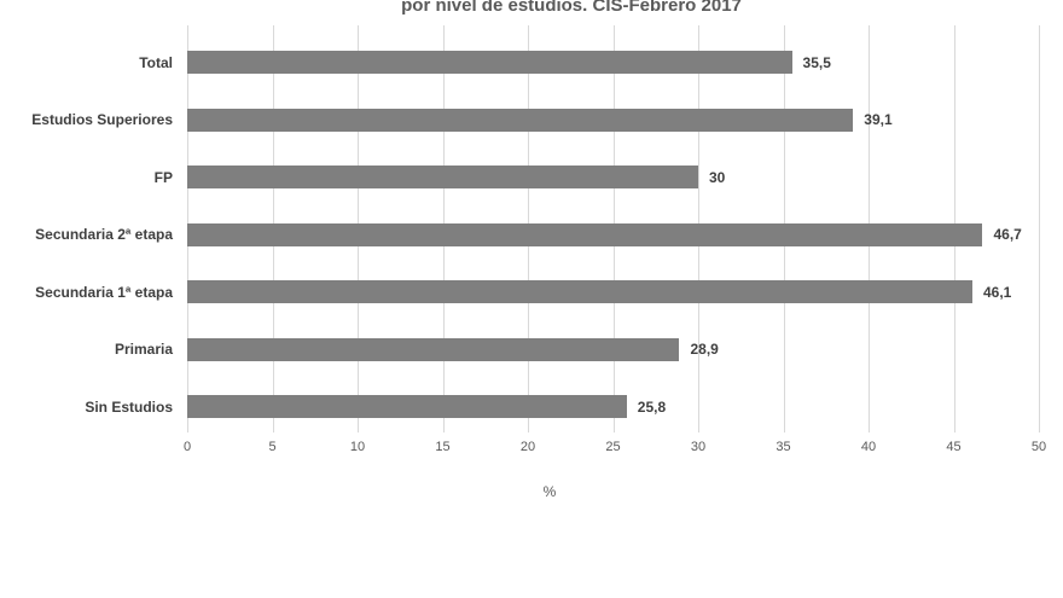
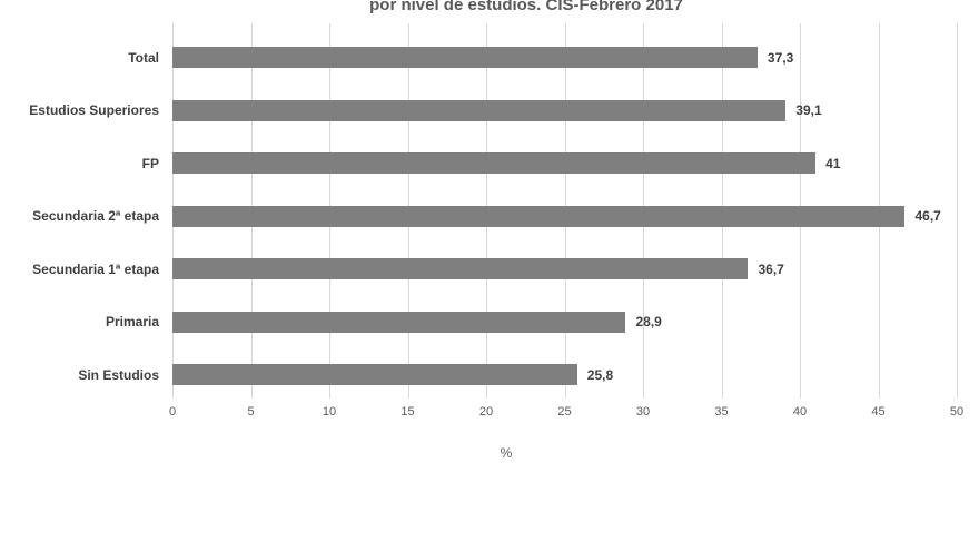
Total: 35,5 -> 37,3
FP: 30 -> 41
Secundaria 1ª etapa: 46,1 -> 36,7
